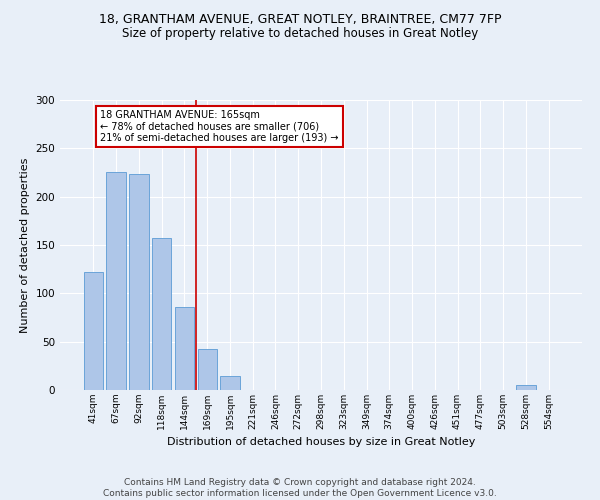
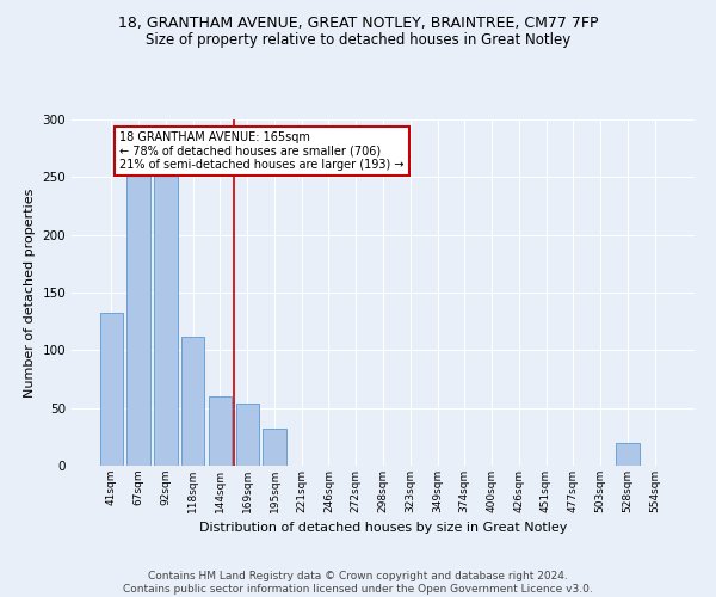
41sqm: 122 -> 132
67sqm: 226 -> 254
92sqm: 223 -> 252
118sqm: 157 -> 112
144sqm: 86 -> 60
169sqm: 42 -> 54
195sqm: 15 -> 32
528sqm: 5 -> 20
